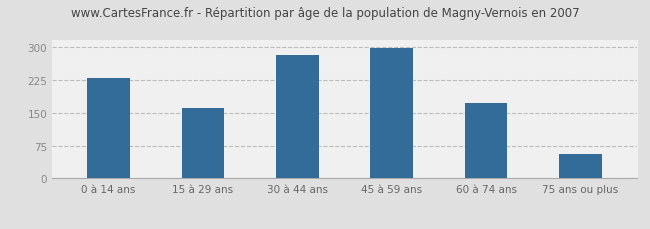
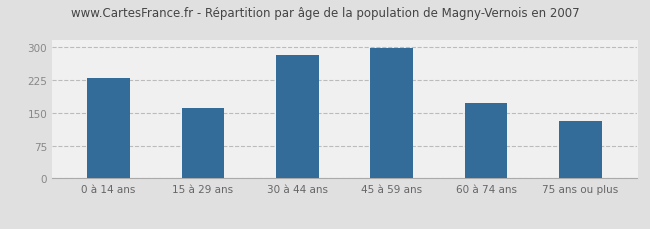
75 ans ou plus: 55 -> 130
